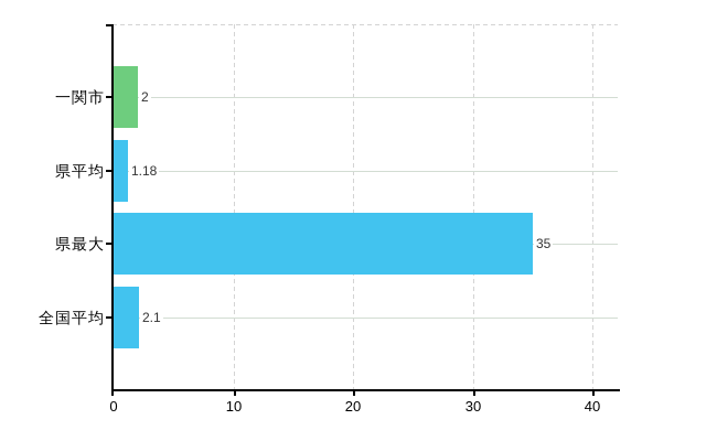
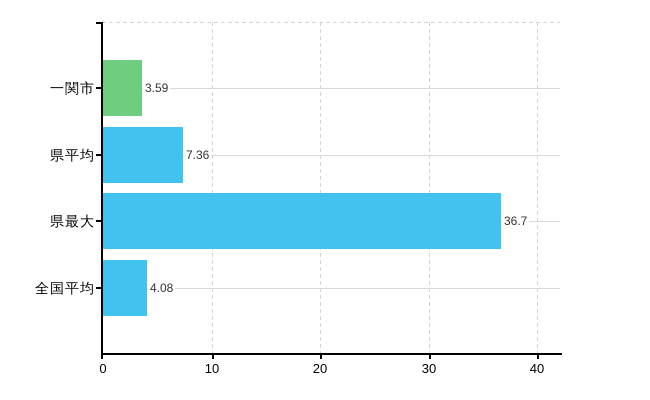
一関市: 2 -> 3.59
県平均: 1.18 -> 7.36
県最大: 35 -> 36.7
全国平均: 2.1 -> 4.08
